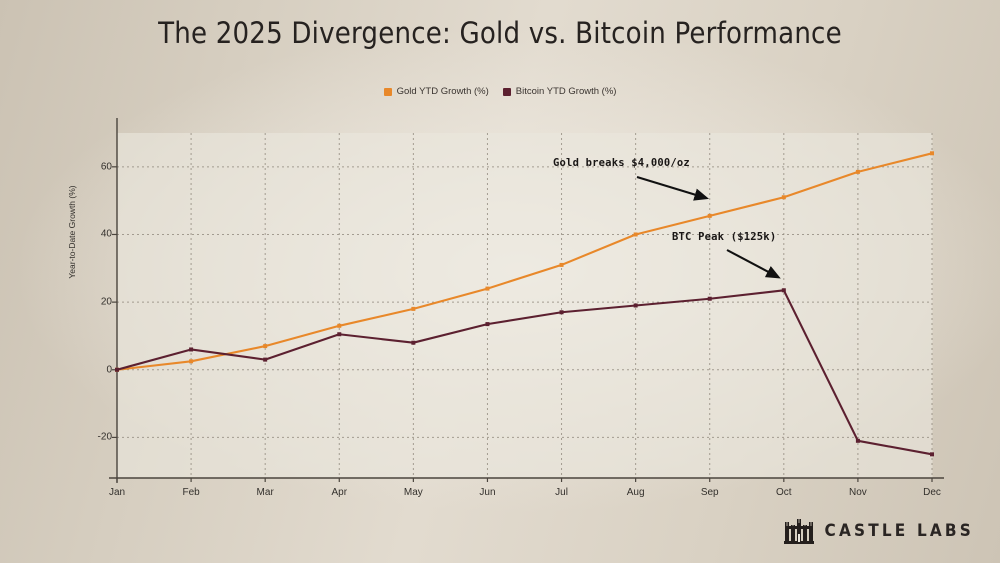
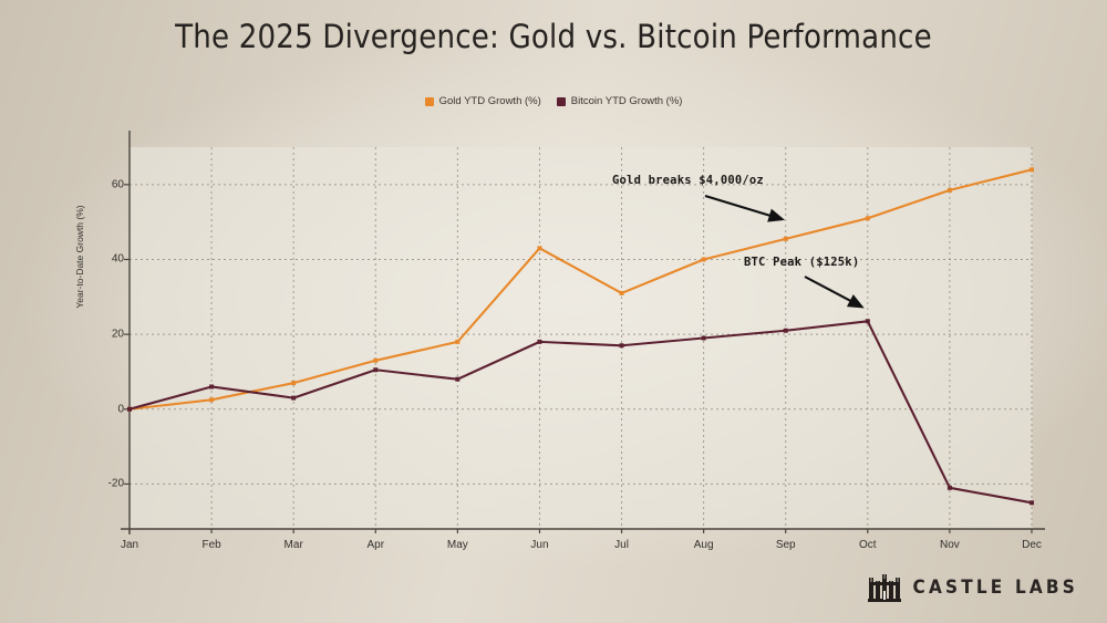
Gold YTD Growth (%)/Jun: 24 -> 43
Bitcoin YTD Growth (%)/Jun: 14 -> 18
